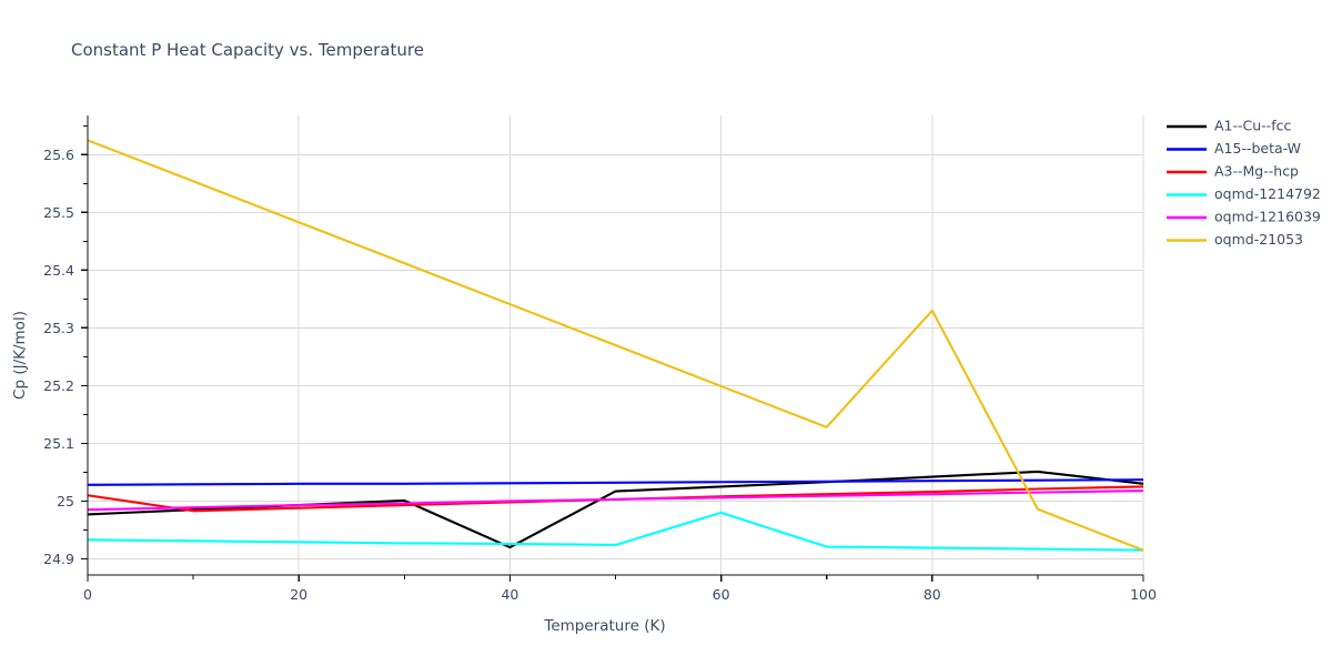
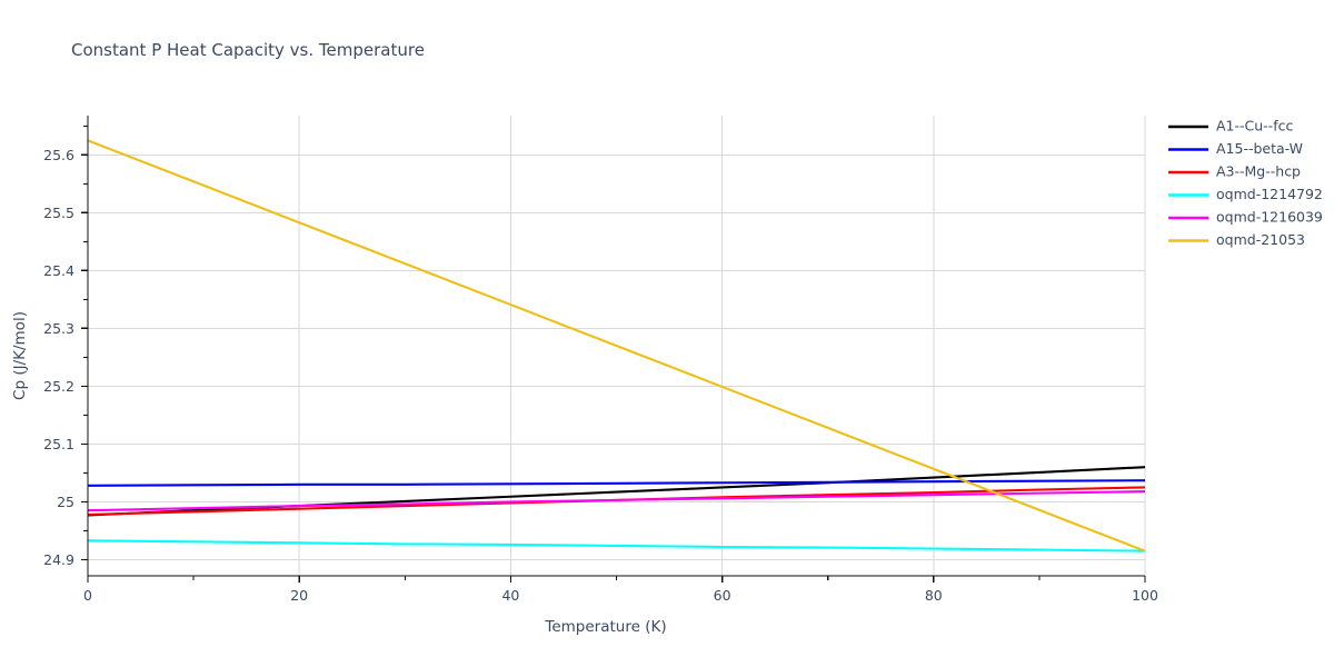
A3--Mg--hcp/0: 25.01 -> 24.98
A1--Cu--fcc/40: 24.92 -> 25.01
oqmd-1214792/60: 24.98 -> 24.92
oqmd-21053/80: 25.33 -> 25.06
A1--Cu--fcc/100: 25.03 -> 25.06
